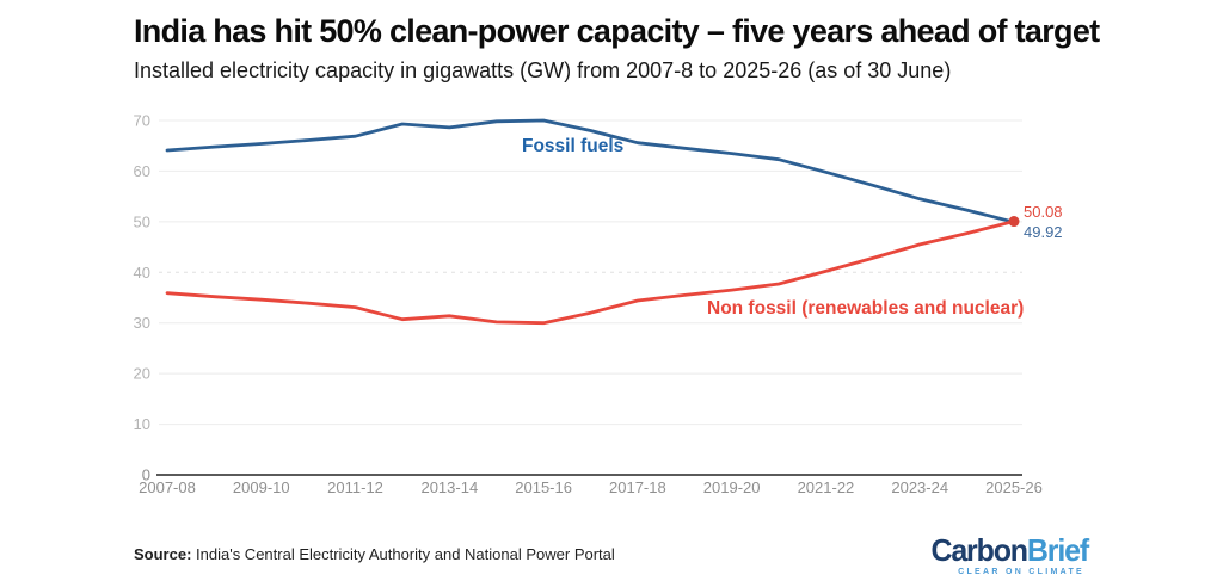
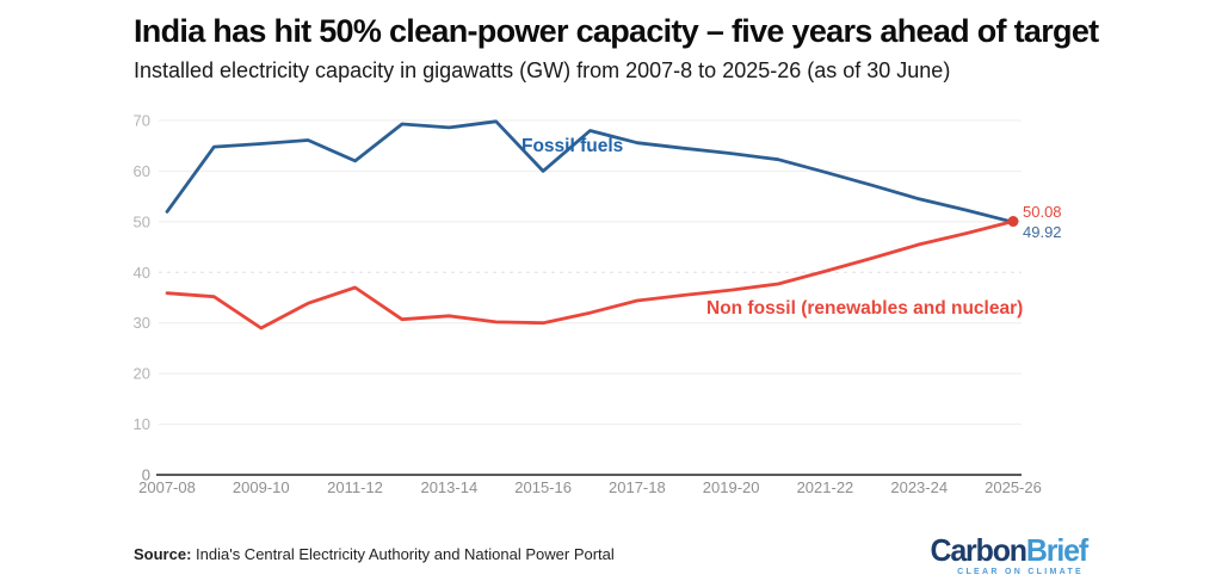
Fossil fuels/2007-08: 64 -> 52
Non fossil (renewables and nuclear)/2009-10: 35 -> 29
Fossil fuels/2011-12: 67 -> 62
Non fossil (renewables and nuclear)/2011-12: 33 -> 37
Fossil fuels/2015-16: 70 -> 60
